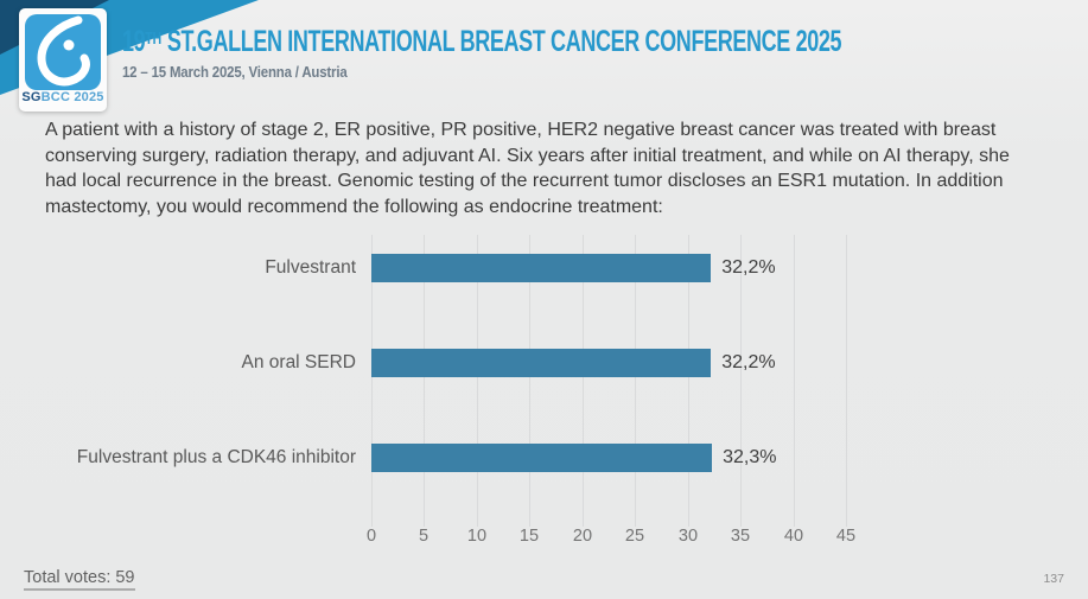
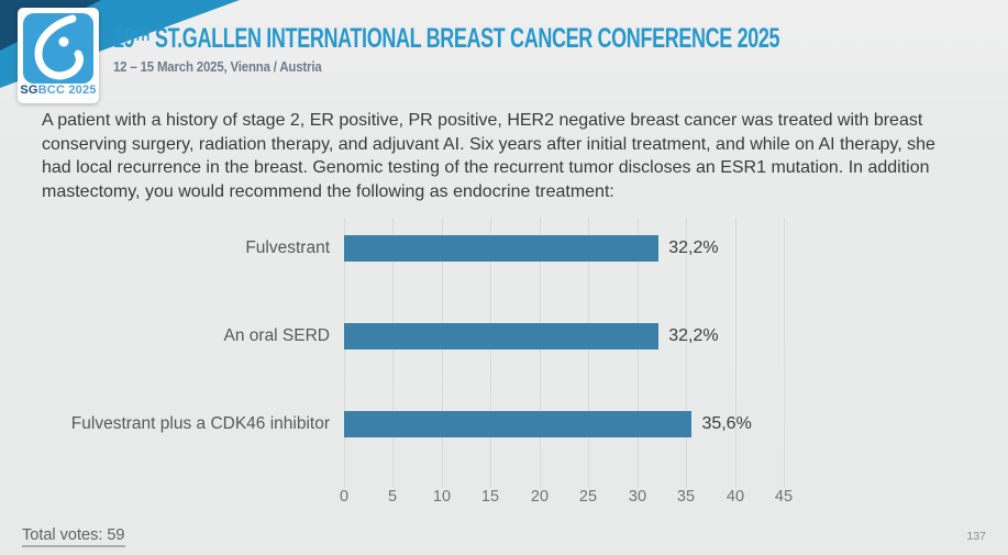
Fulvestrant plus a CDK46 inhibitor: 32,3% -> 35,6%
